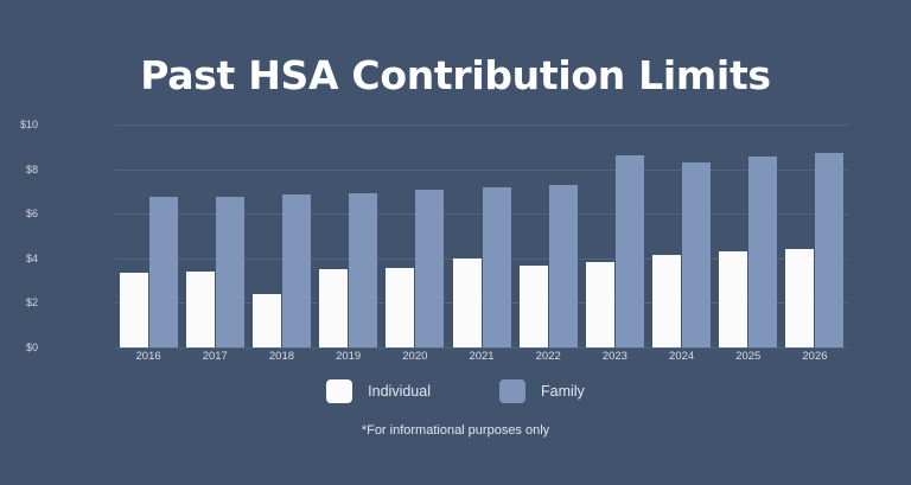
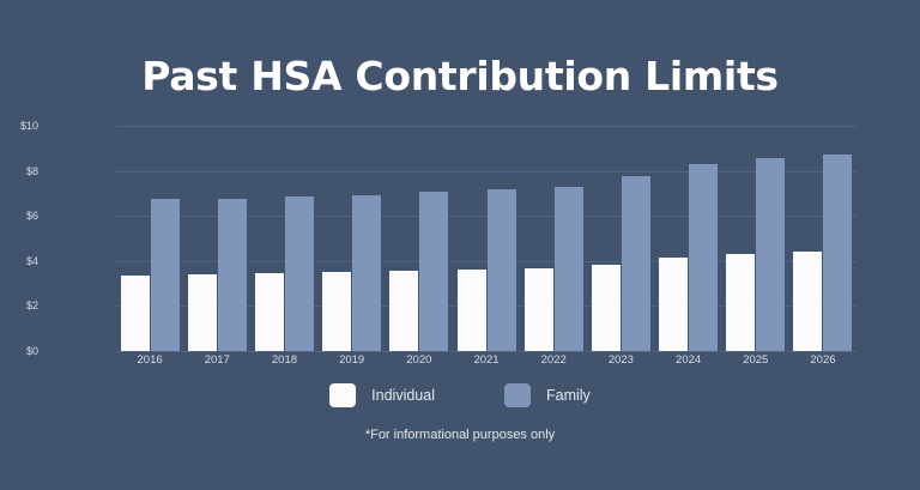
Individual/2018: $2.4 -> $3.5
Individual/2021: $4.0 -> $3.6
Family/2023: $8.6 -> $7.8
